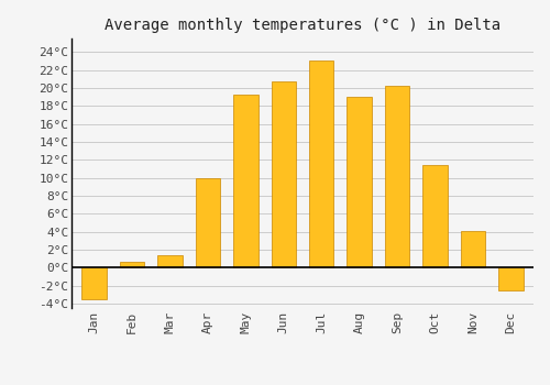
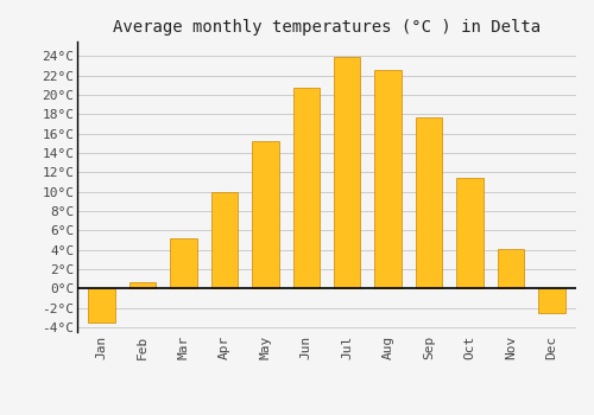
Mar: 1.4°C -> 5.2°C
May: 19.2°C -> 15.2°C
Jul: 23.0°C -> 23.9°C
Aug: 19.0°C -> 22.5°C
Sep: 20.2°C -> 17.7°C
